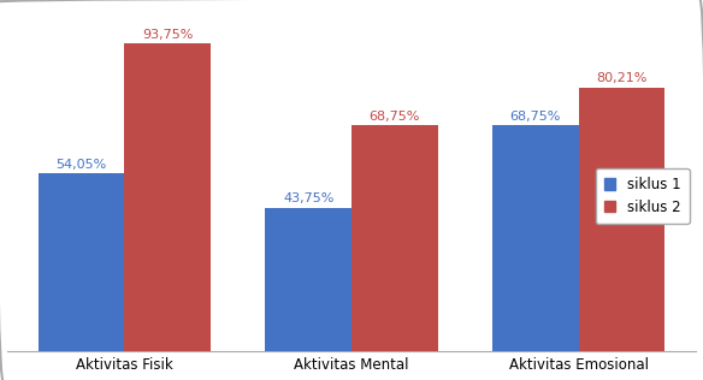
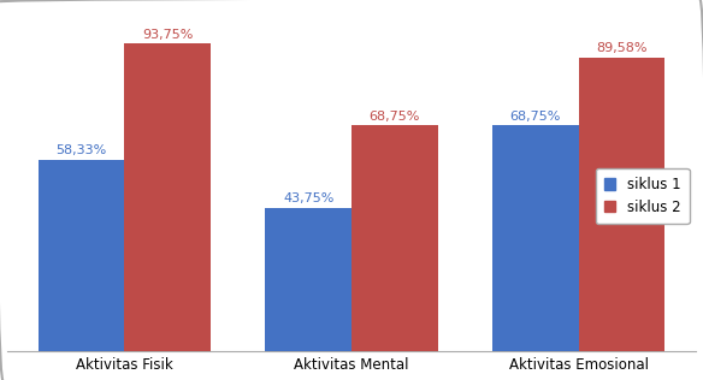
siklus 1/Aktivitas Fisik: 54,05% -> 58,33%
siklus 2/Aktivitas Emosional: 80,21% -> 89,58%
